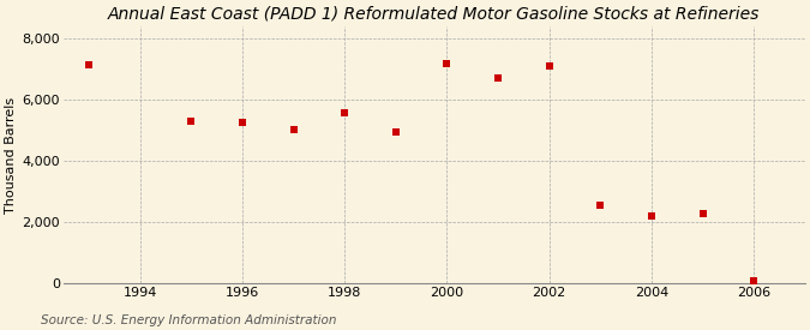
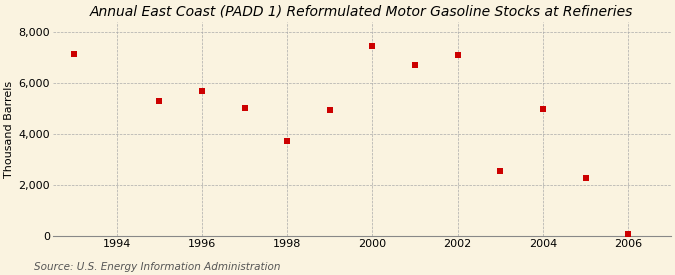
1996: 5,250 -> 5,700
1998: 5,580 -> 3,750
2000: 7,170 -> 7,450
2004: 2,200 -> 5,000
